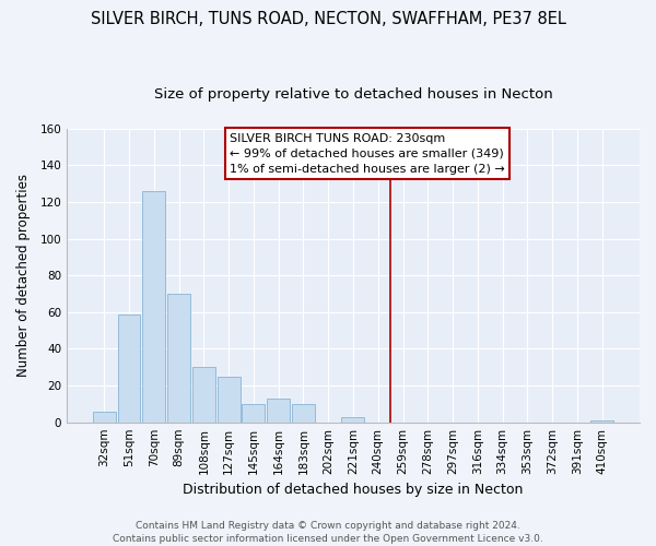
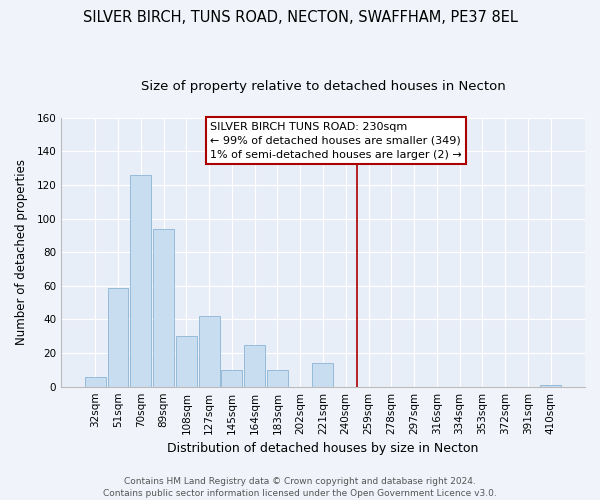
89sqm: 70 -> 94
127sqm: 25 -> 42
164sqm: 13 -> 25
221sqm: 3 -> 14
